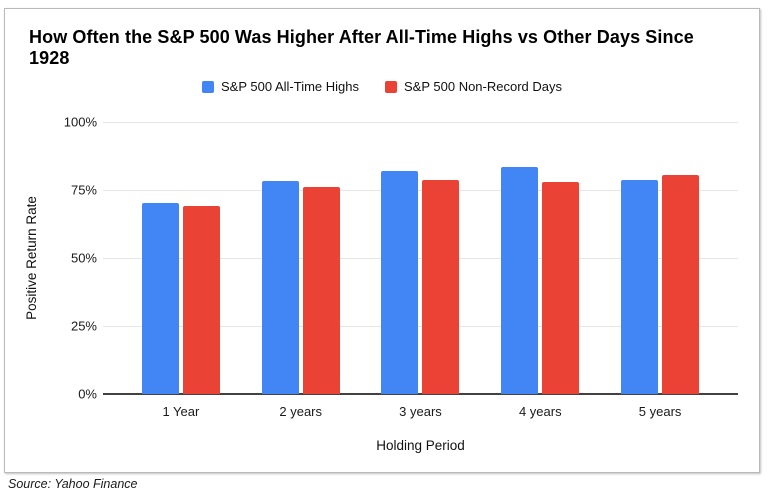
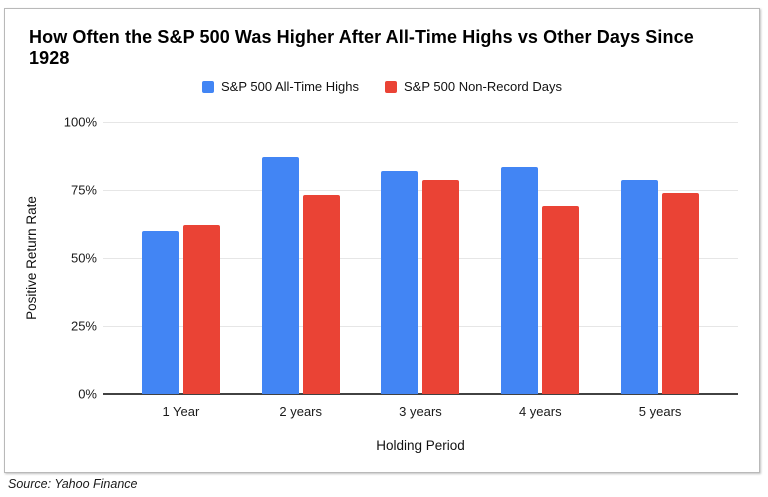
S&P 500 All-Time Highs/1 Year: 70% -> 60%
S&P 500 Non-Record Days/1 Year: 69% -> 62%
S&P 500 All-Time Highs/2 years: 78% -> 87%
S&P 500 Non-Record Days/2 years: 76% -> 73%
S&P 500 Non-Record Days/4 years: 78% -> 69%
S&P 500 Non-Record Days/5 years: 80% -> 74%
